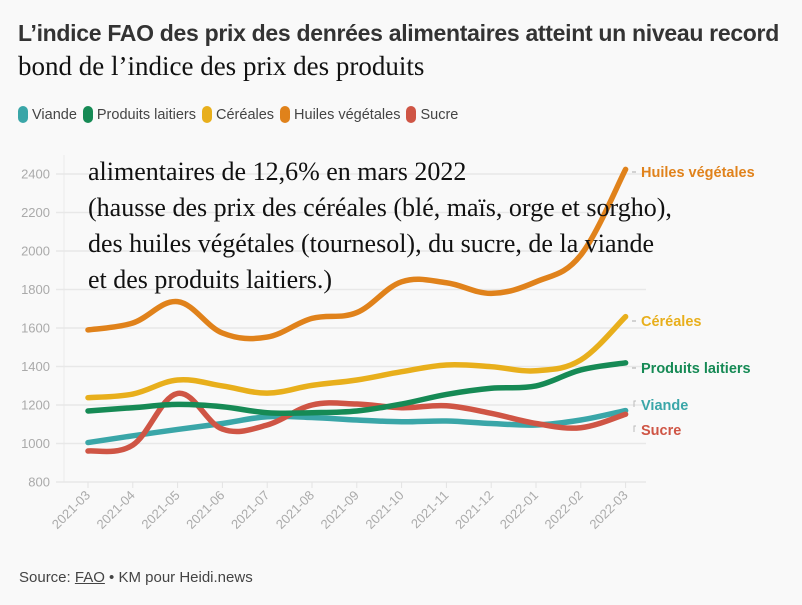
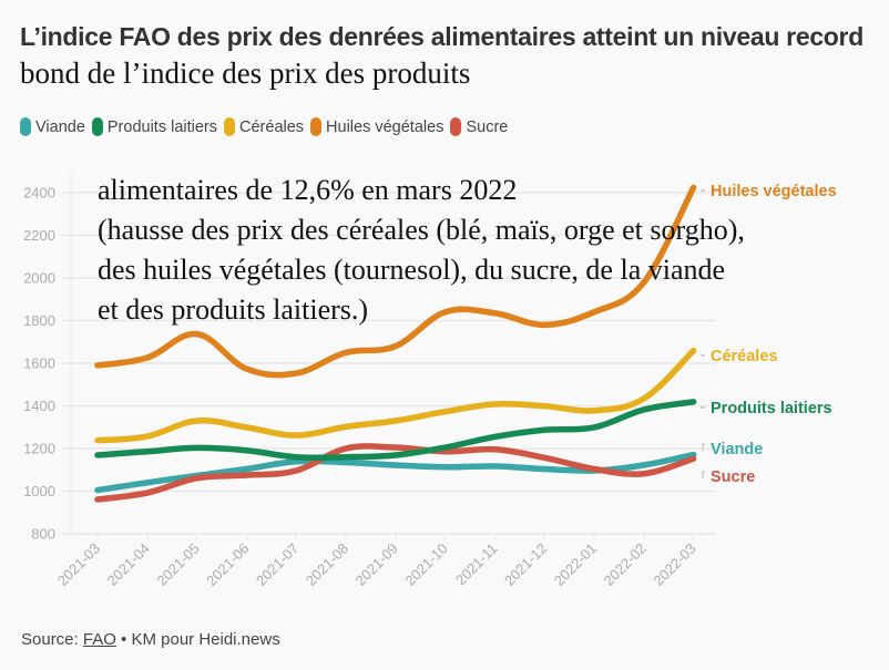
Sucre/2021-05: 1260 -> 1060
